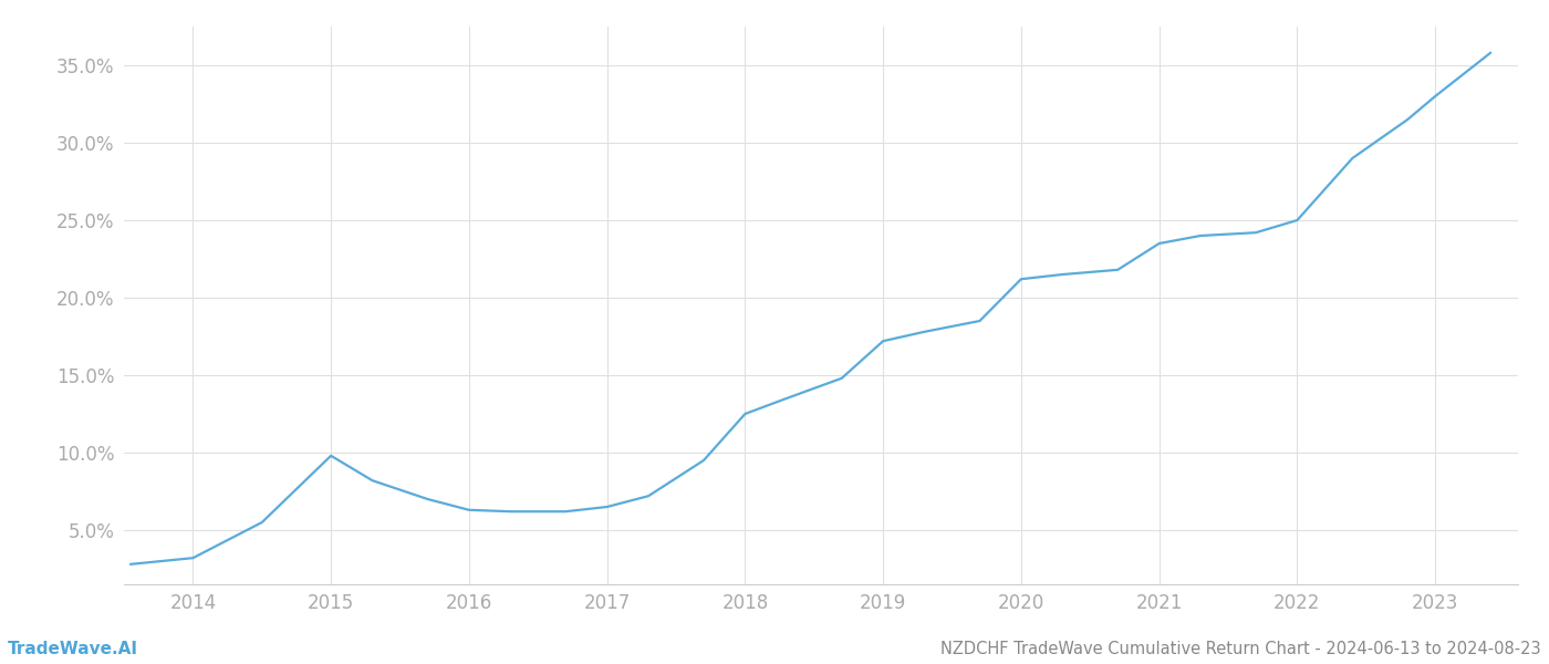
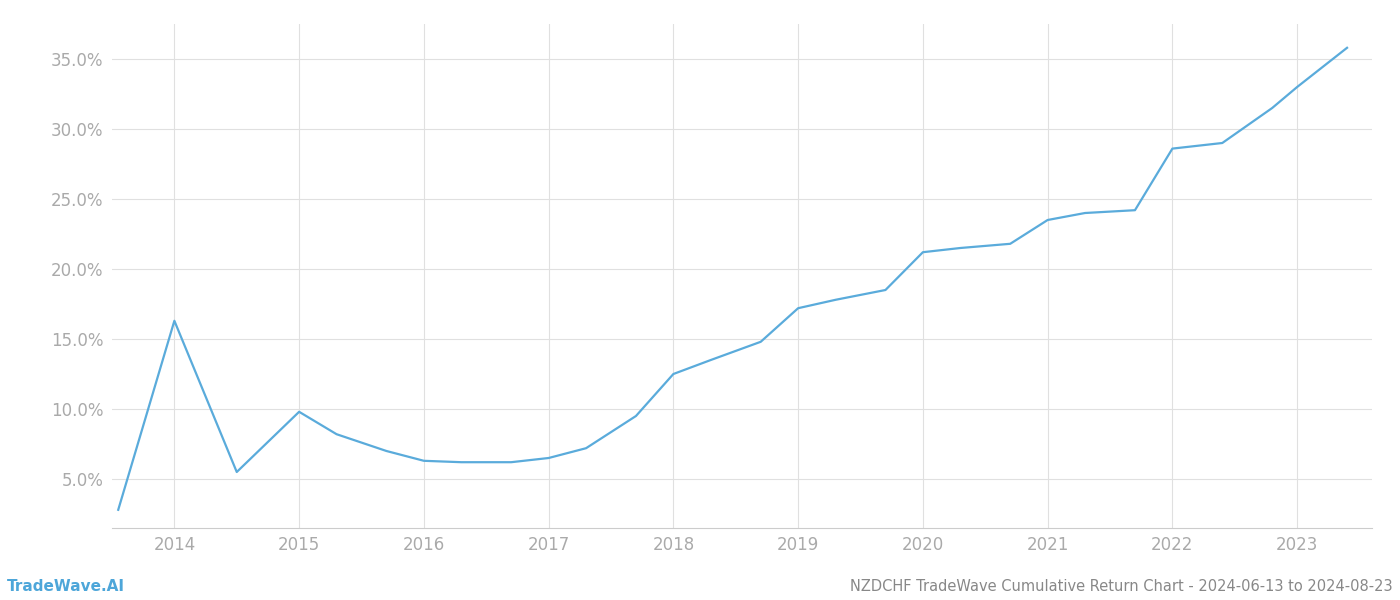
2014: 3.2% -> 16.3%
2022: 25.0% -> 28.6%
